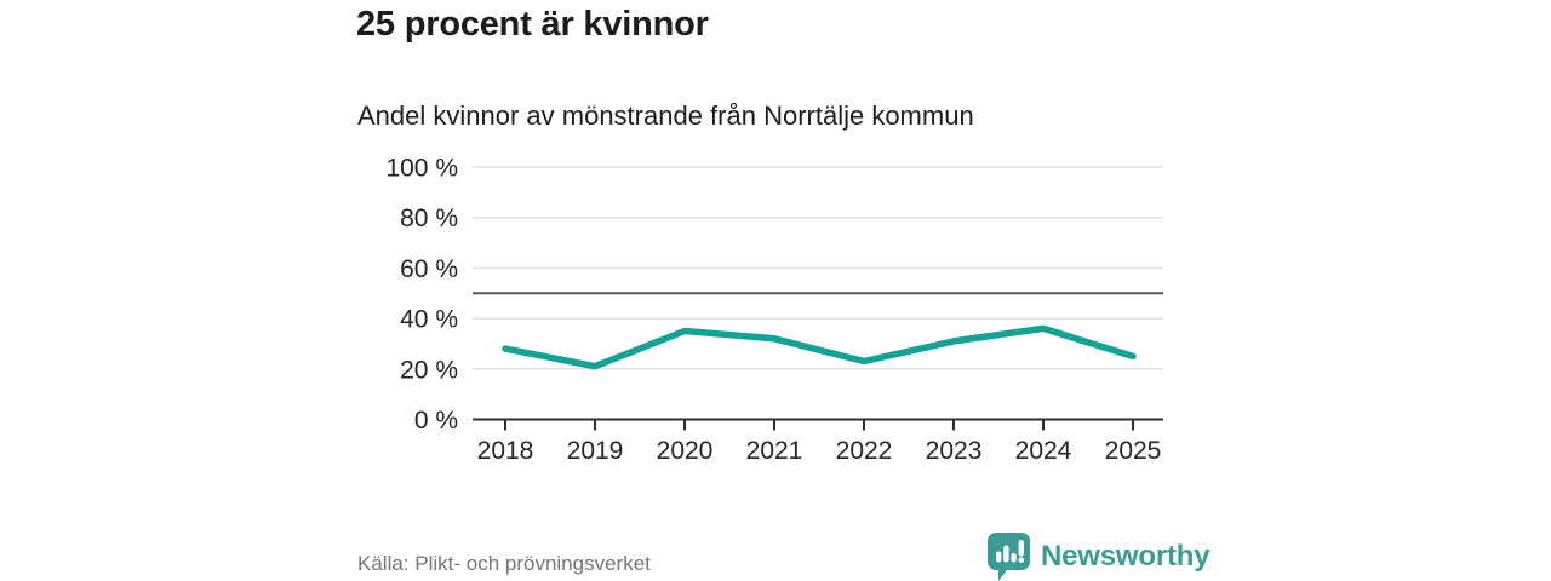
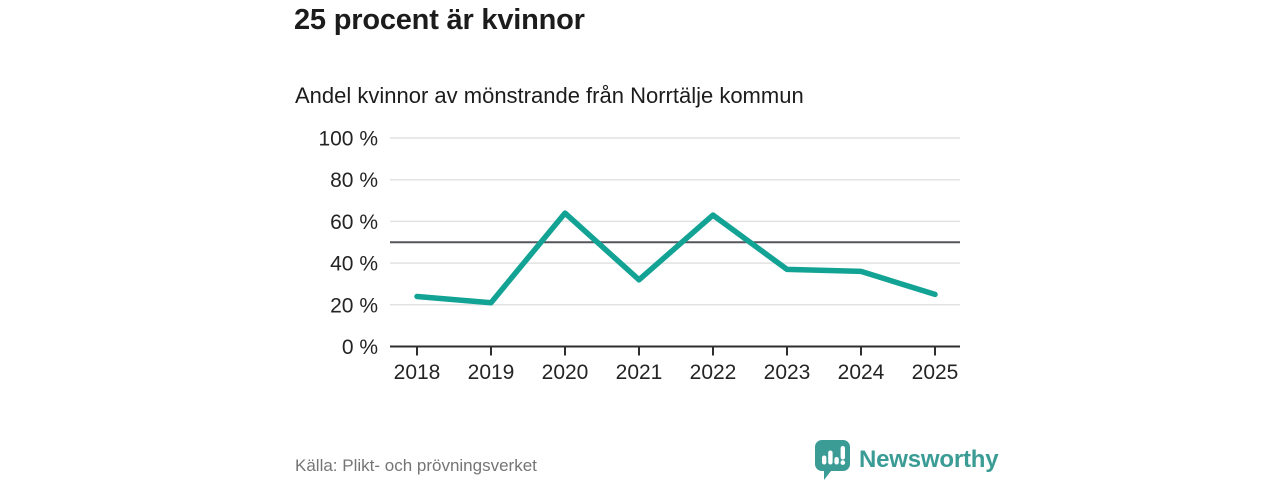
2018: 28% -> 24%
2020: 35% -> 64%
2022: 23% -> 63%
2023: 31% -> 37%
